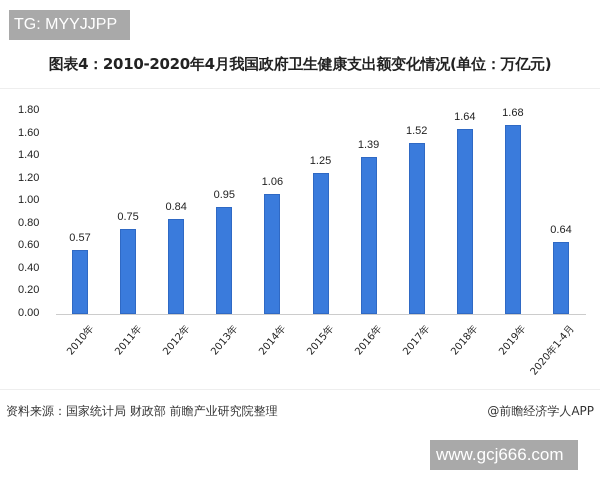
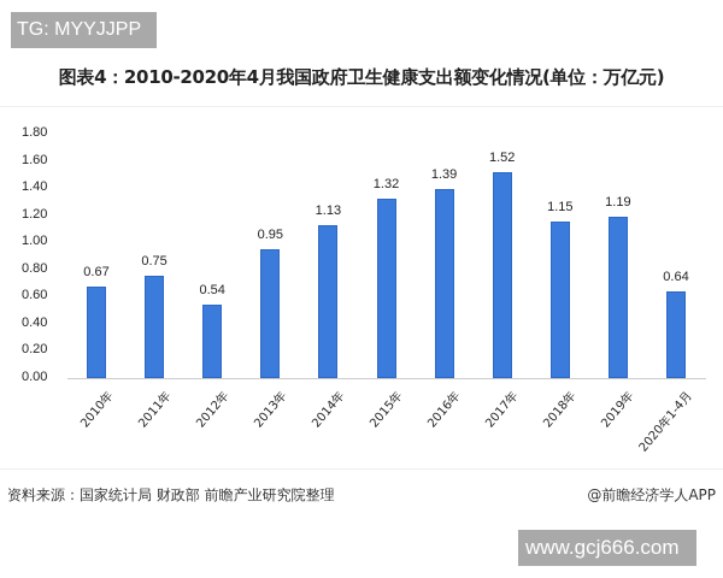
2010年: 0.57 -> 0.67
2012年: 0.84 -> 0.54
2014年: 1.06 -> 1.13
2015年: 1.25 -> 1.32
2018年: 1.64 -> 1.15
2019年: 1.68 -> 1.19
